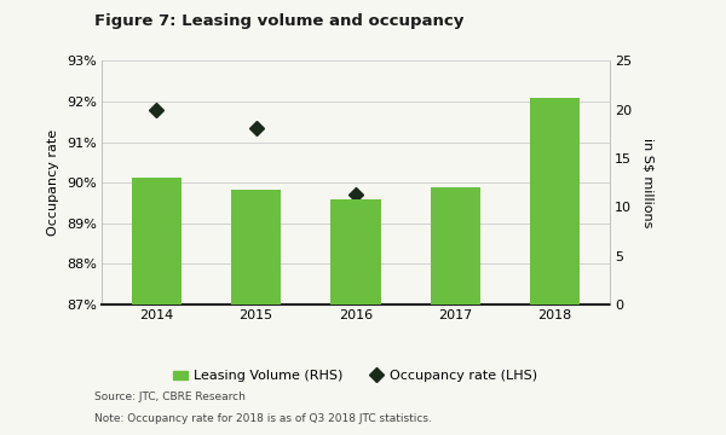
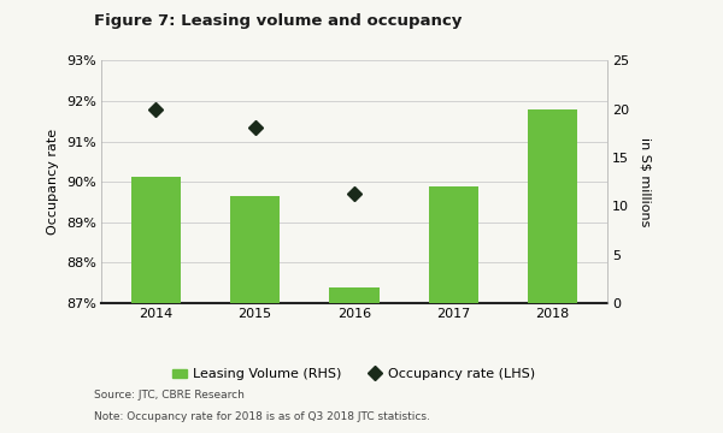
Leasing Volume (RHS)/2015: 11.8 -> 11.0
Leasing Volume (RHS)/2016: 10.8 -> 1.6
Leasing Volume (RHS)/2018: 21.2 -> 20.0
